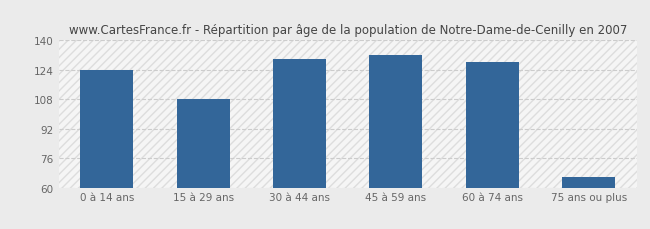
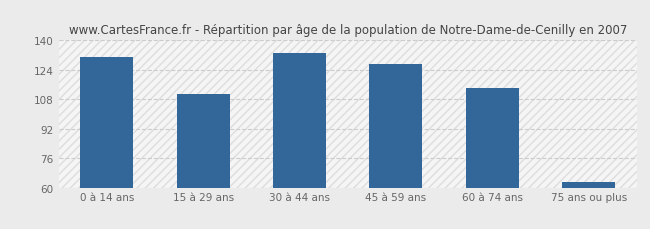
0 à 14 ans: 124 -> 131
15 à 29 ans: 108 -> 111
30 à 44 ans: 130 -> 133
45 à 59 ans: 132 -> 127
60 à 74 ans: 128 -> 114
75 ans ou plus: 66 -> 63
